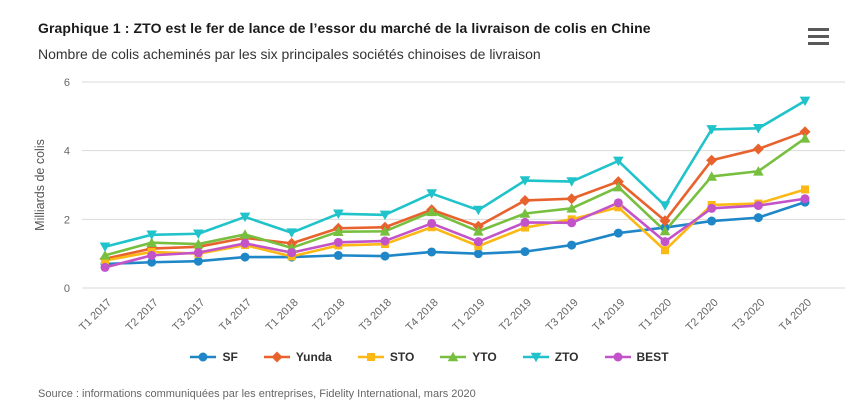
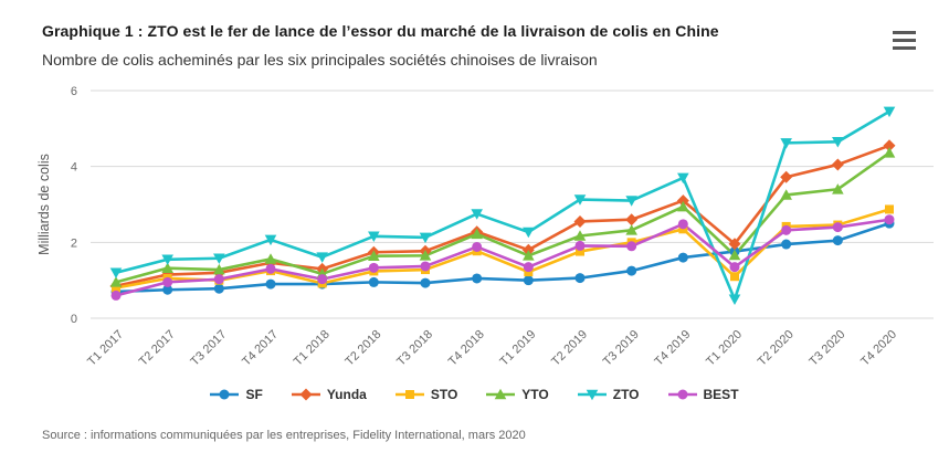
ZTO/T1 2020: 2.4 -> 0.5
